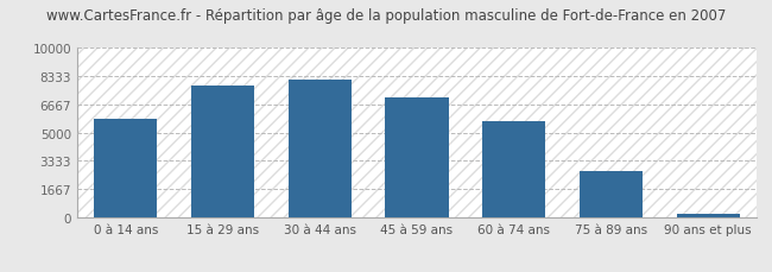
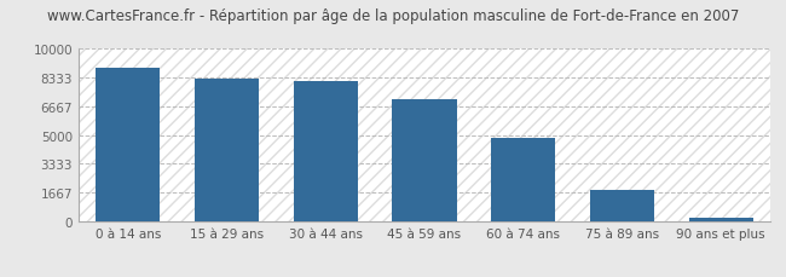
0 à 14 ans: 5800 -> 8900
15 à 29 ans: 7800 -> 8200
60 à 74 ans: 5700 -> 4800
75 à 89 ans: 2700 -> 1800
